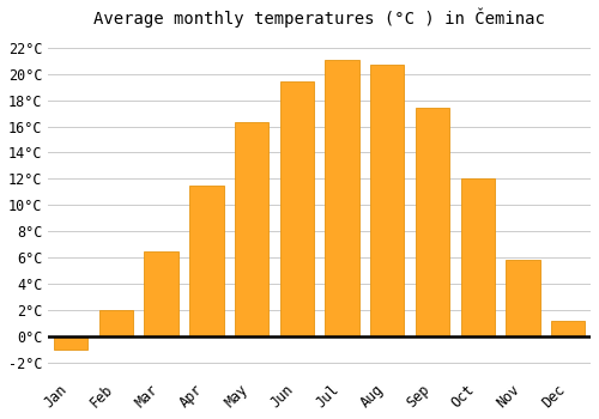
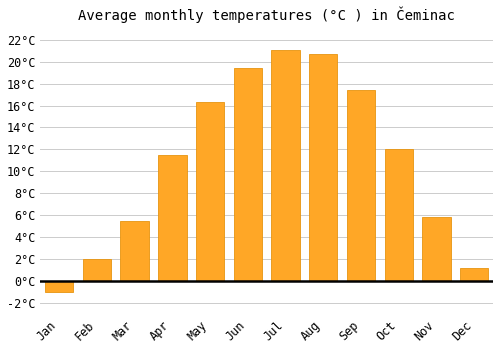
Mar: 6.5°C -> 5.5°C
